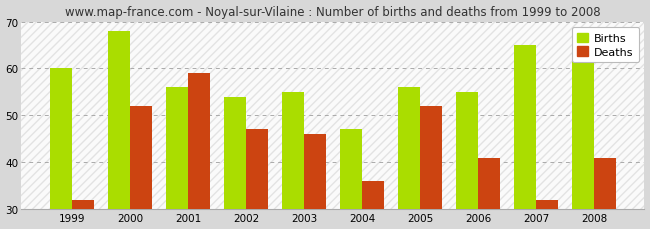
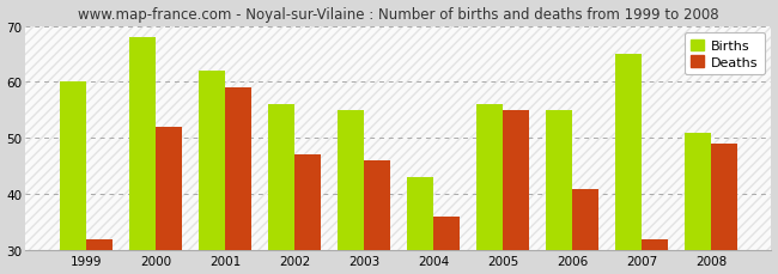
Births/2001: 56 -> 62
Births/2002: 54 -> 56
Births/2004: 47 -> 43
Deaths/2005: 52 -> 55
Births/2008: 62 -> 51
Deaths/2008: 41 -> 49
